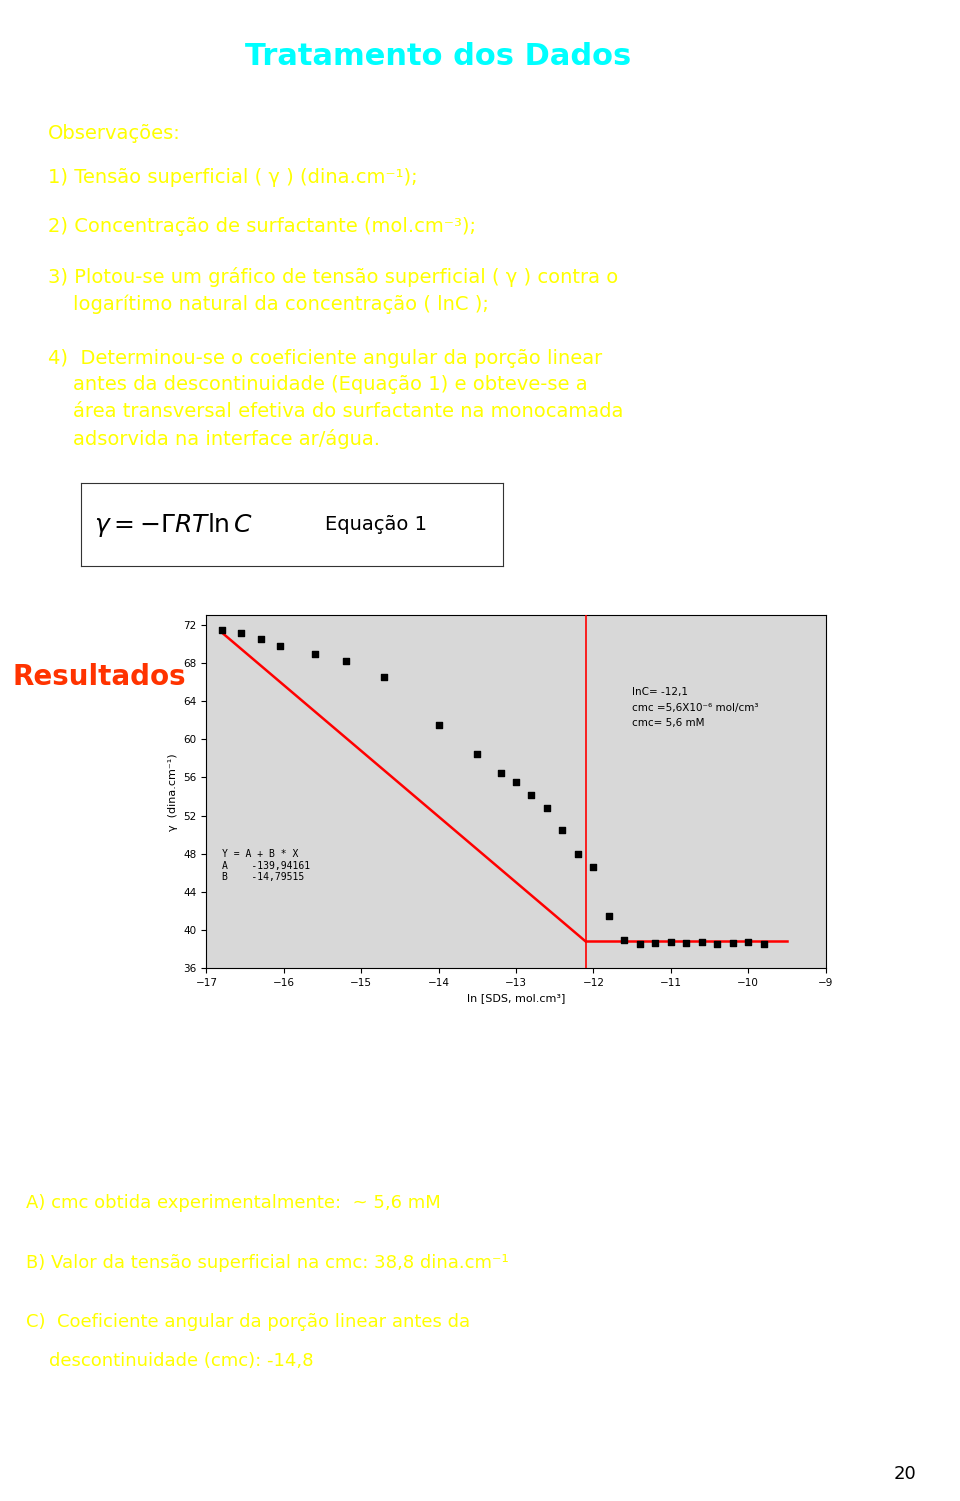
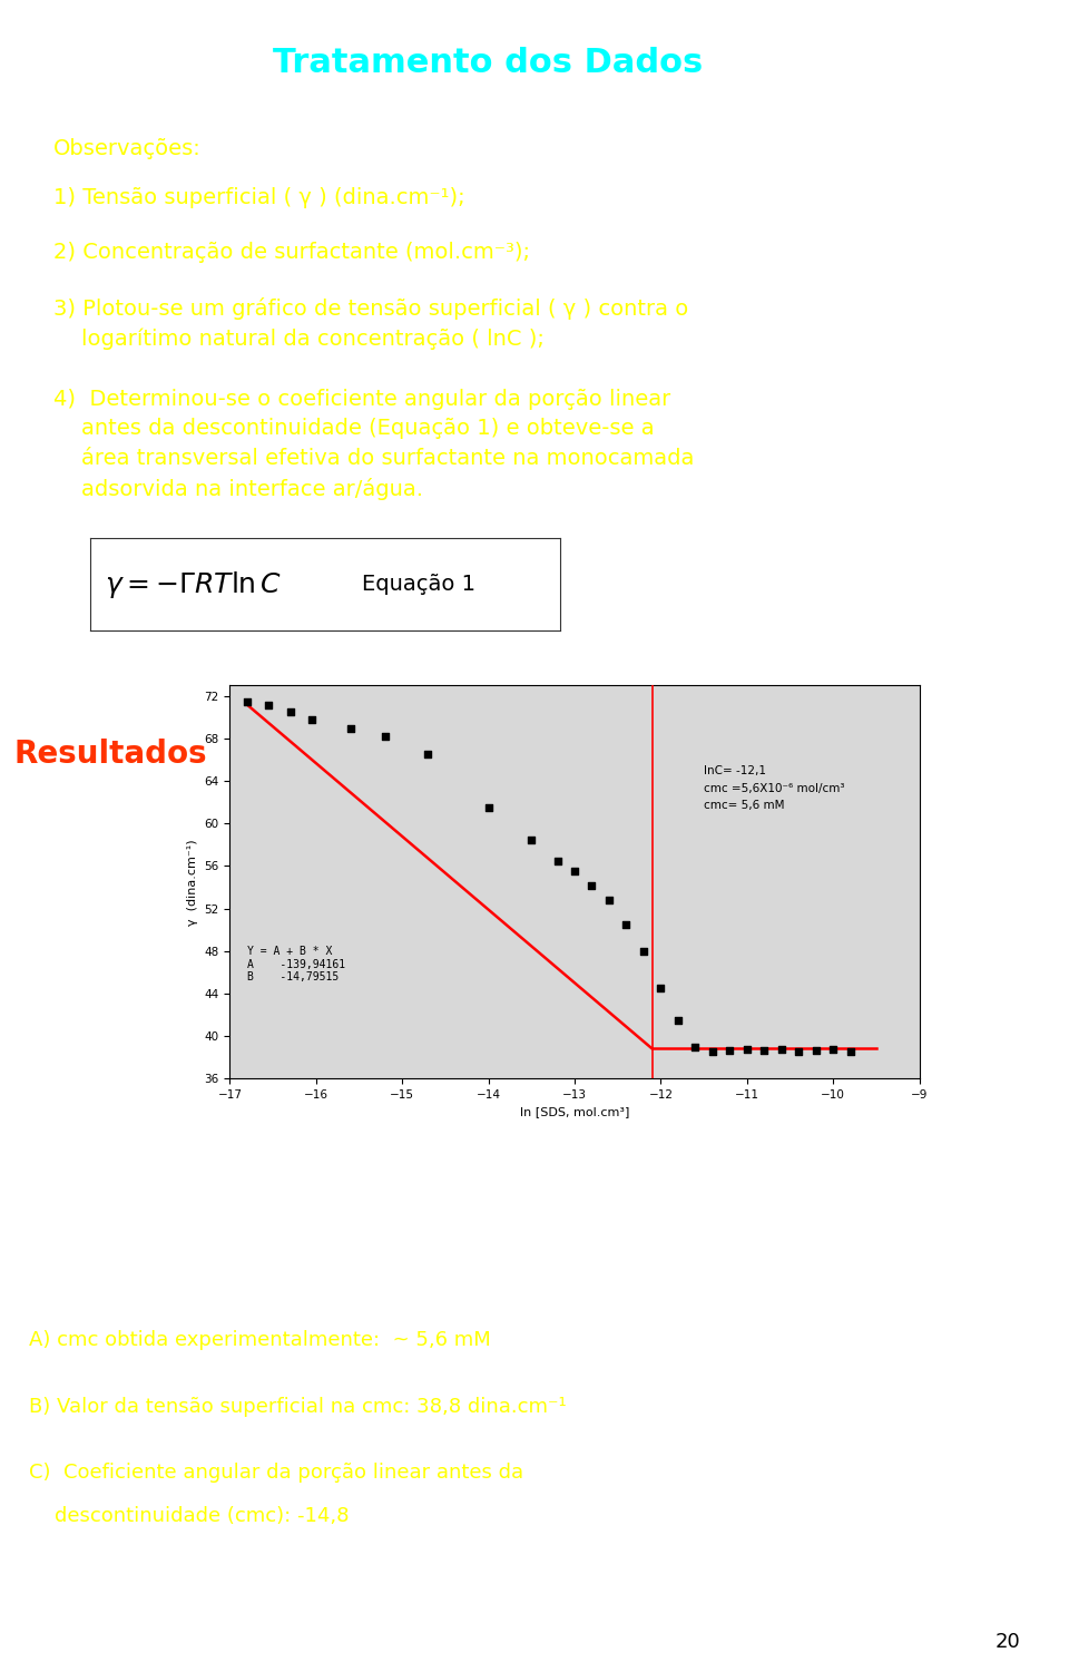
−12: 46.6 -> 44.5
